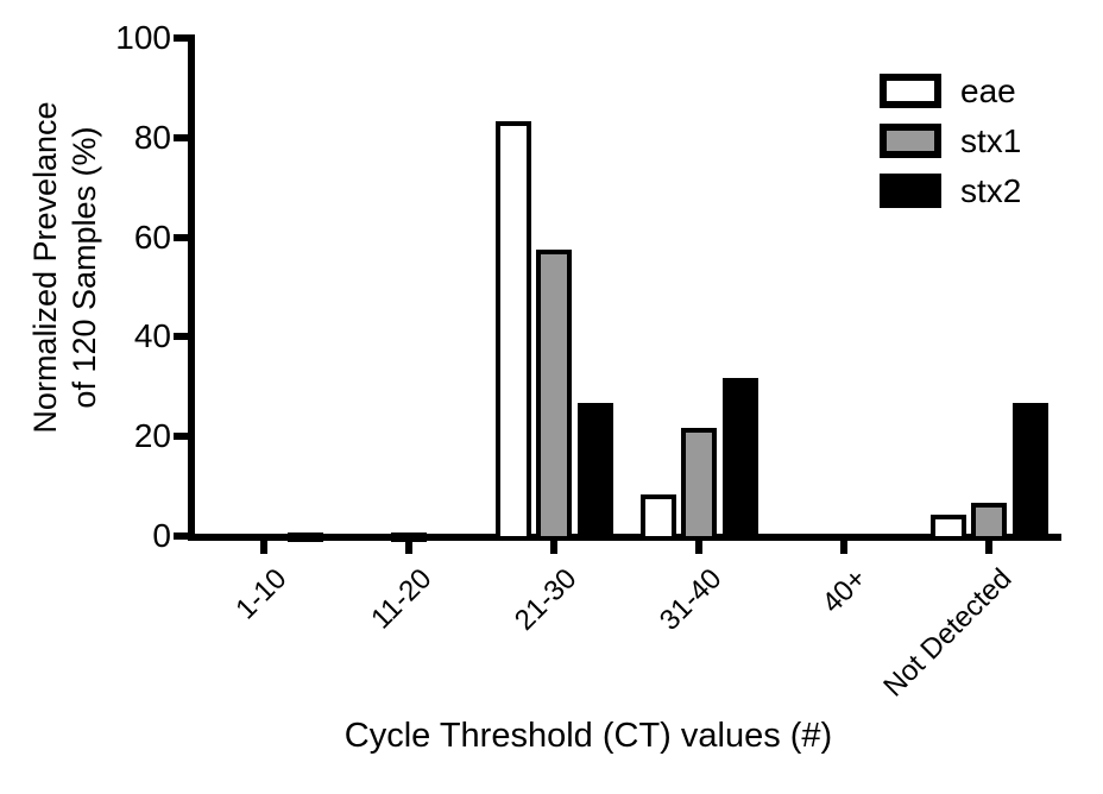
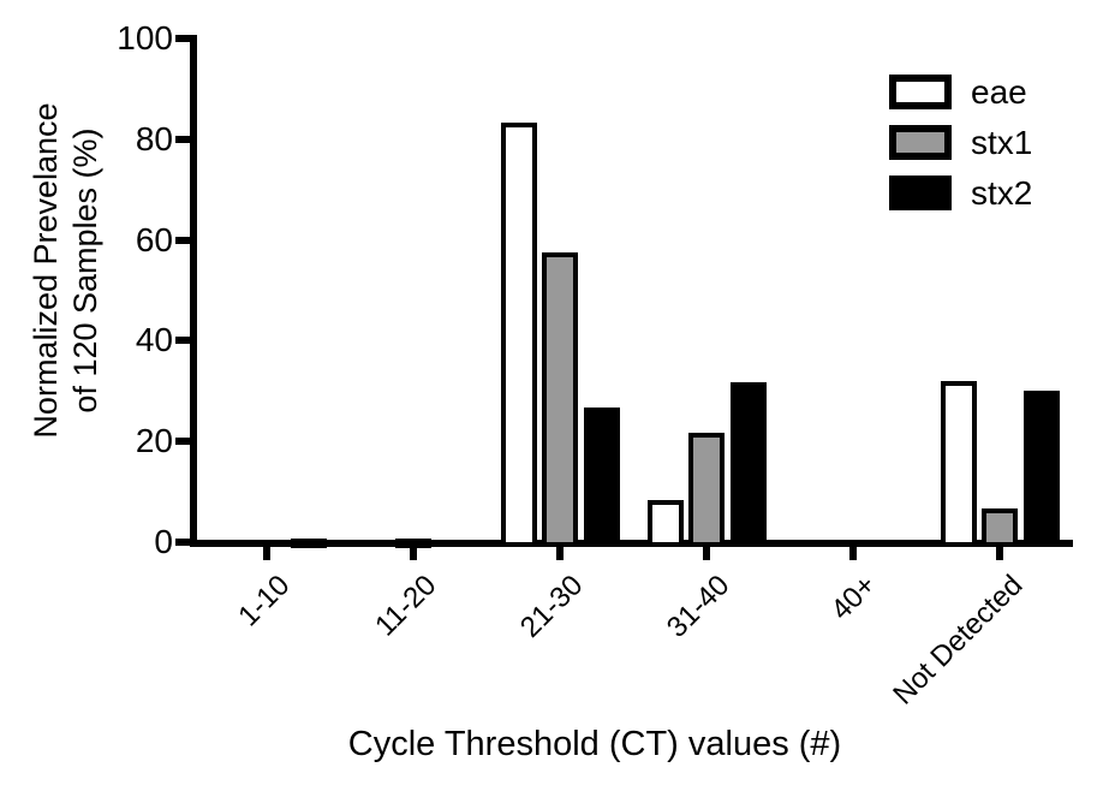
eae/Not Detected: 4 -> 32
stx2/Not Detected: 27 -> 30
